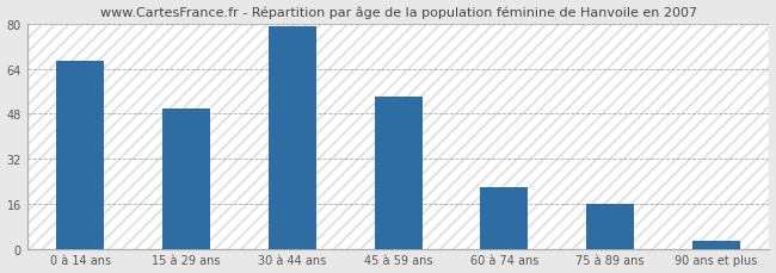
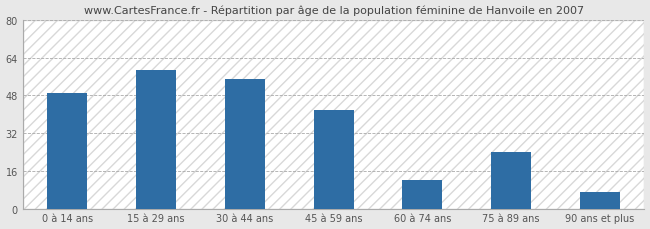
0 à 14 ans: 67 -> 49
15 à 29 ans: 50 -> 59
30 à 44 ans: 79 -> 55
45 à 59 ans: 54 -> 42
60 à 74 ans: 22 -> 12
75 à 89 ans: 16 -> 24
90 ans et plus: 3 -> 7
